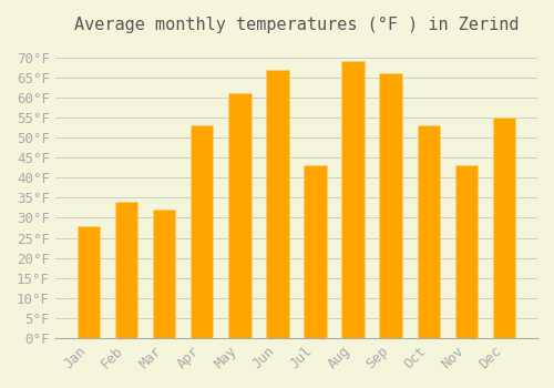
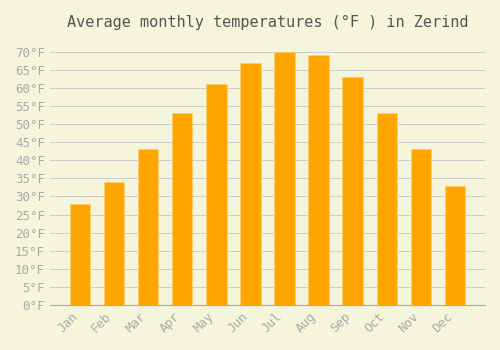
Mar: 32°F -> 43°F
Jul: 43°F -> 70°F
Sep: 66°F -> 63°F
Dec: 55°F -> 33°F
